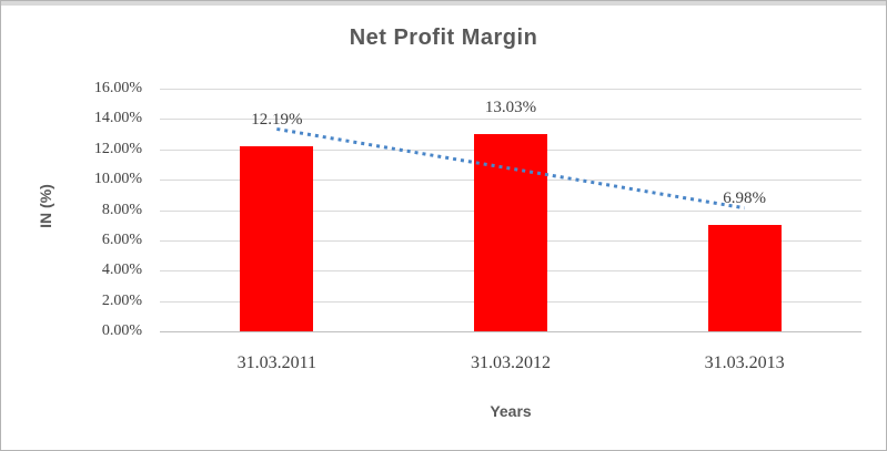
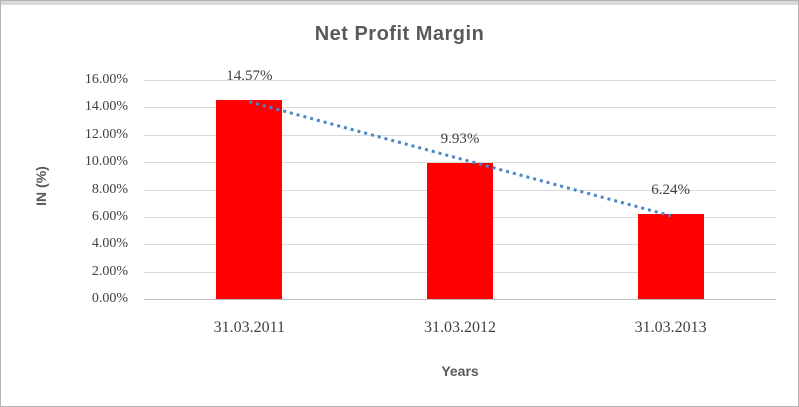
31.03.2011: 12.19% -> 14.57%
31.03.2012: 13.03% -> 9.93%
31.03.2013: 6.98% -> 6.24%
